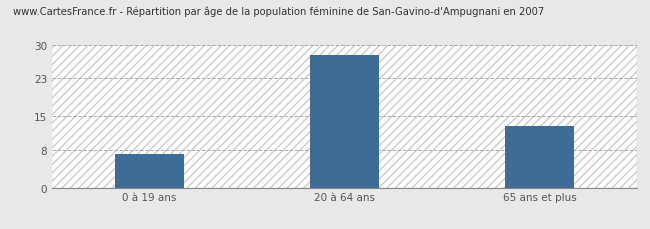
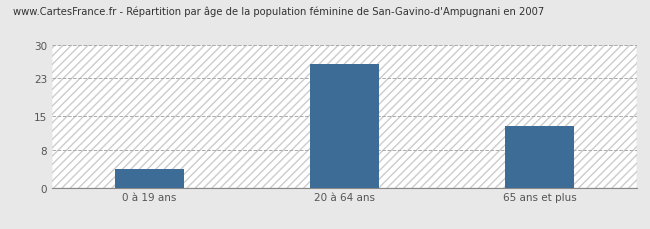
0 à 19 ans: 7 -> 4
20 à 64 ans: 28 -> 26
